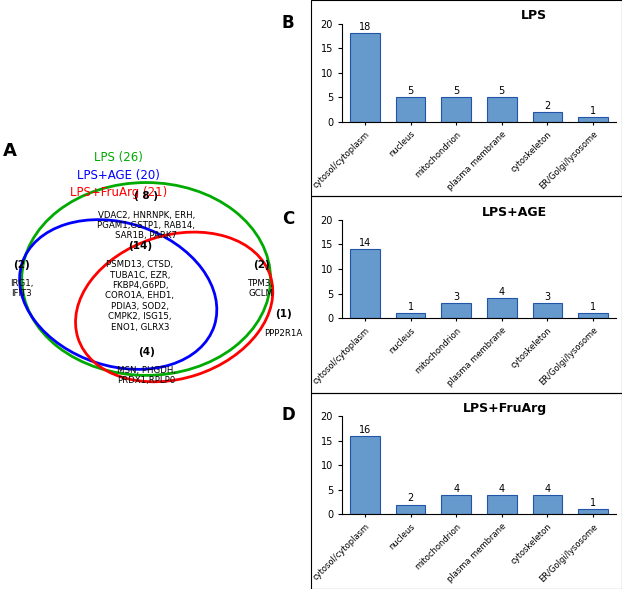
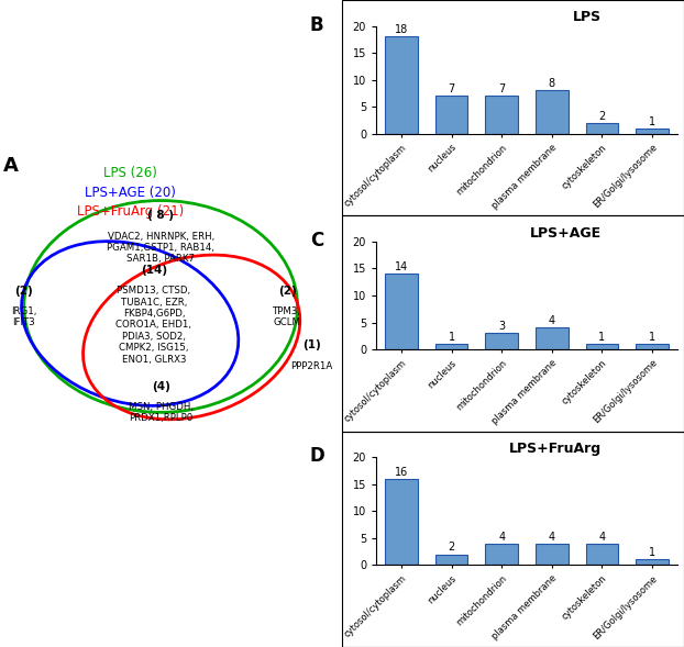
LPS/nucleus: 5 -> 7
LPS/mitochondrion: 5 -> 7
LPS/plasma membrane: 5 -> 8
LPS+AGE/cytoskeleton: 3 -> 1
